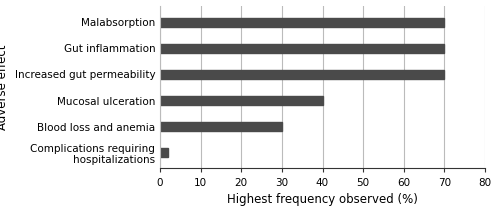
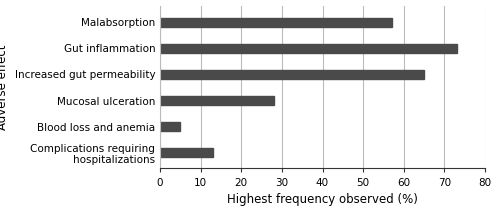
Malabsorption: 70 -> 57
Gut inflammation: 70 -> 73
Increased gut permeability: 70 -> 65
Mucosal ulceration: 40 -> 28
Blood loss and anemia: 30 -> 5
Complications requiring hospitalizations: 2 -> 13
